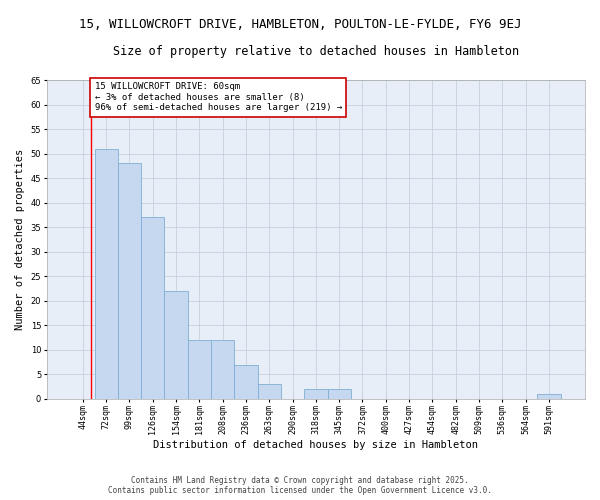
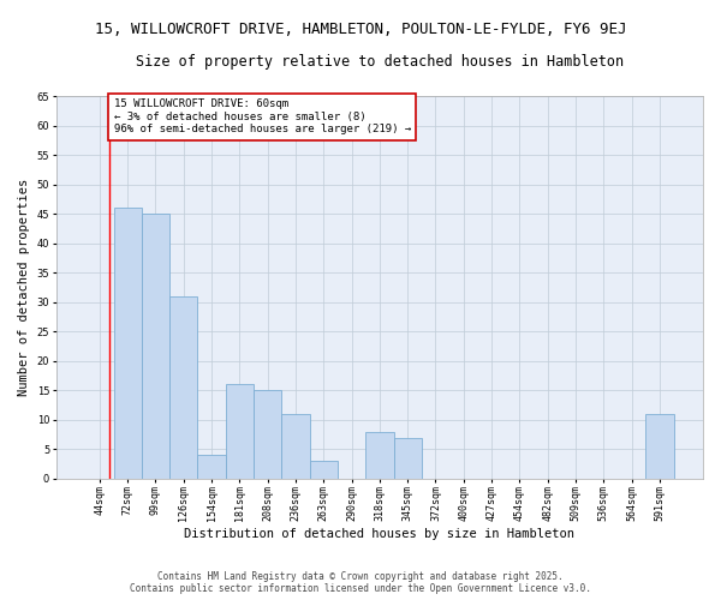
72sqm: 51 -> 46
99sqm: 48 -> 45
126sqm: 37 -> 31
154sqm: 22 -> 4
181sqm: 12 -> 16
208sqm: 12 -> 15
236sqm: 7 -> 11
318sqm: 2 -> 8
345sqm: 2 -> 7
591sqm: 1 -> 11
